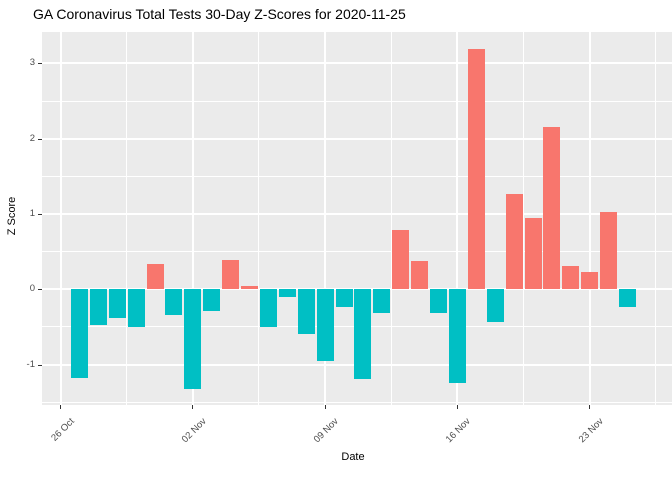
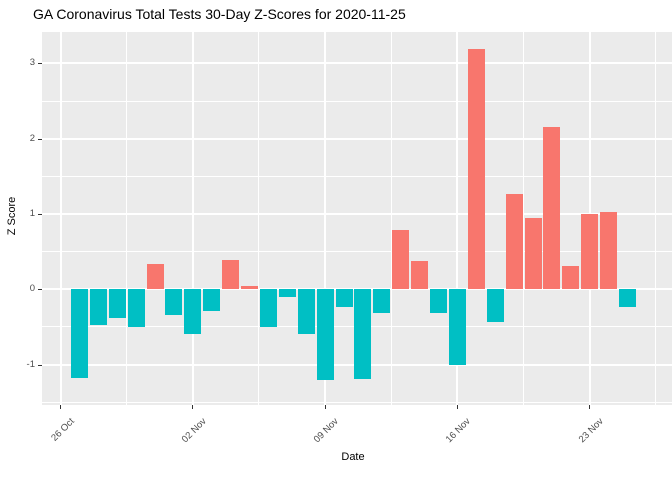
02 Nov: -1.3 -> -0.6
09 Nov: -0.9 -> -1.2
16 Nov: -1.2 -> -1.0
23 Nov: 0.2 -> 1.0
